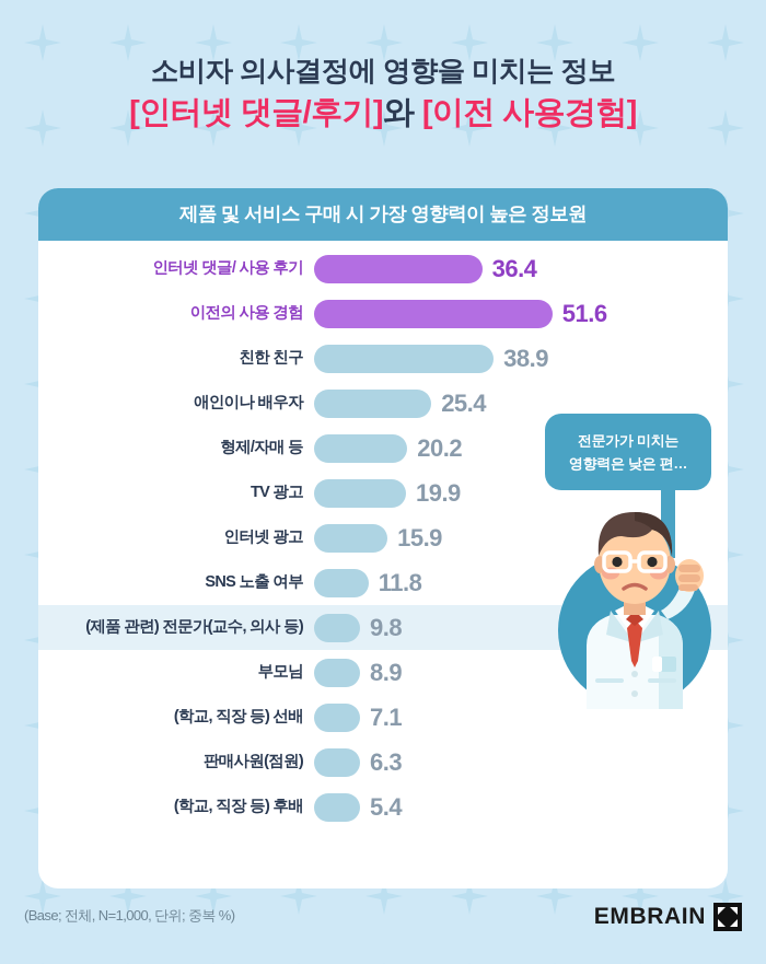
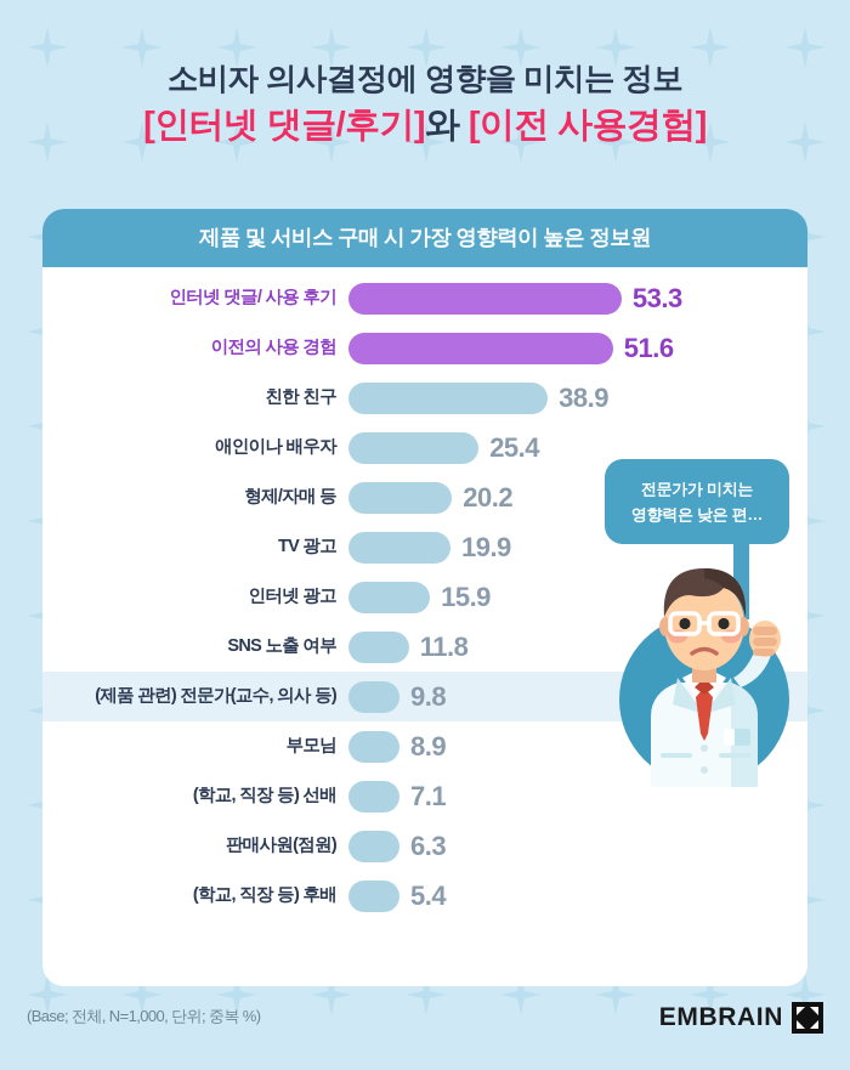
인터넷 댓글/ 사용 후기: 36.4 -> 53.3
